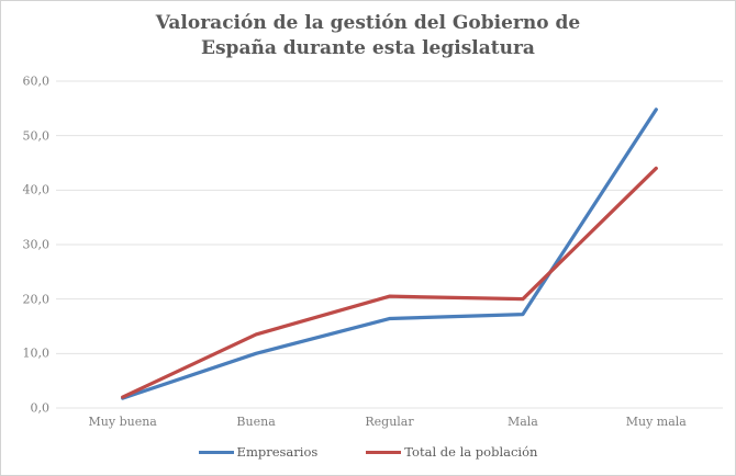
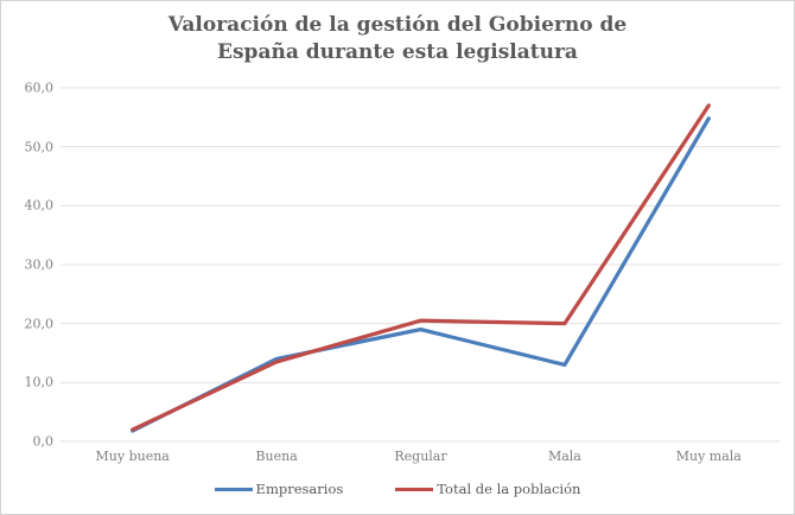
Empresarios/Buena: 10 -> 14
Empresarios/Regular: 16 -> 19
Empresarios/Mala: 17 -> 13
Total de la población/Muy mala: 44 -> 57
